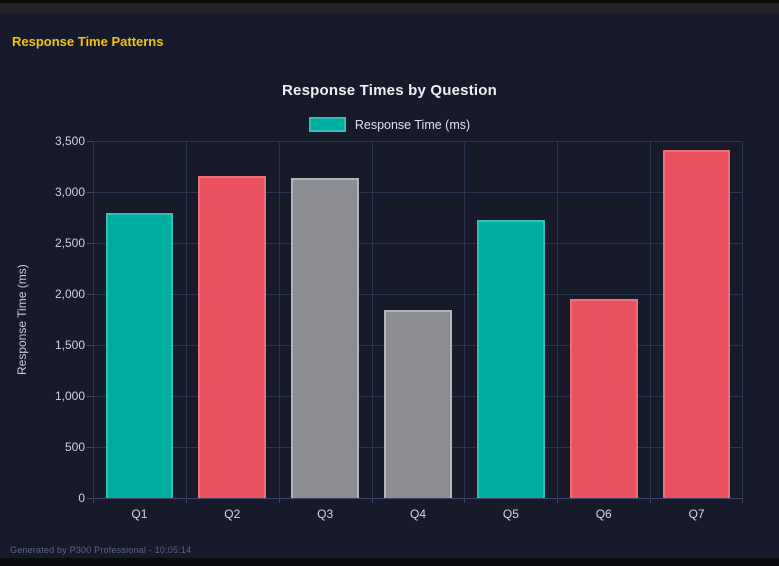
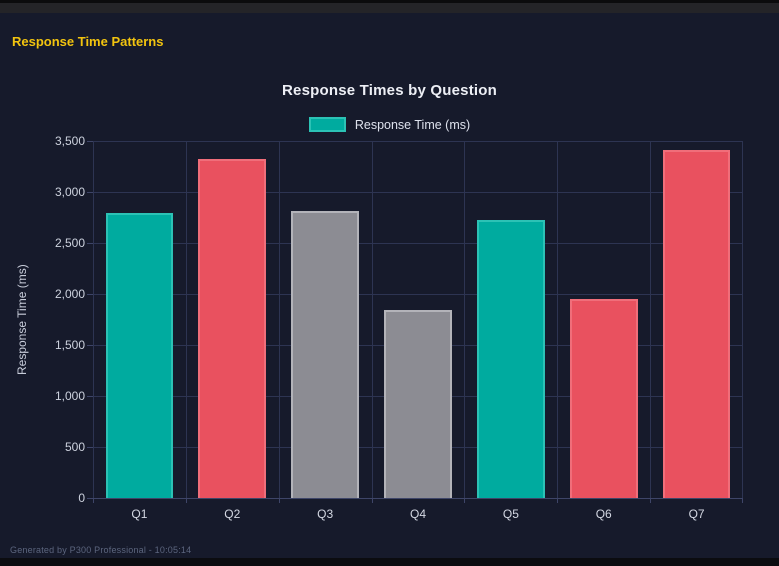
Q2: 3160 -> 3320
Q3: 3140 -> 2810
